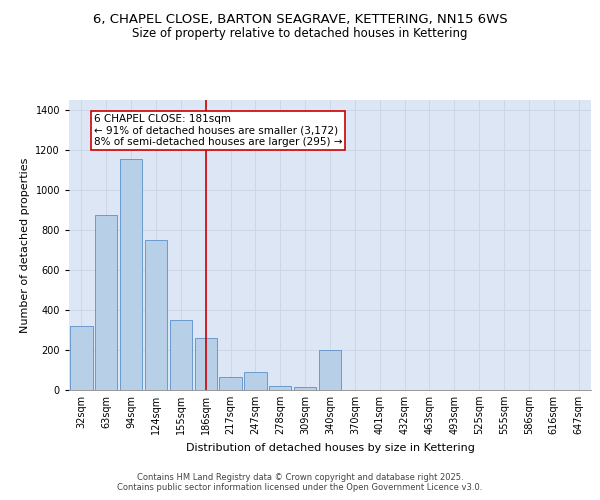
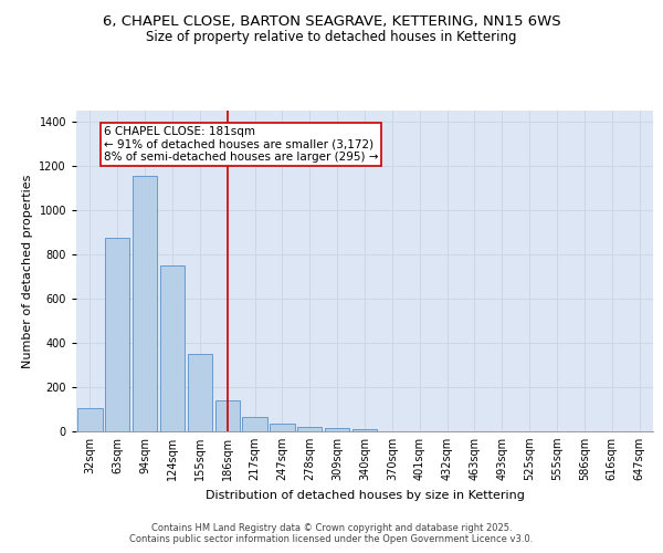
32sqm: 320 -> 100
186sqm: 260 -> 140
247sqm: 90 -> 40
340sqm: 200 -> 10
